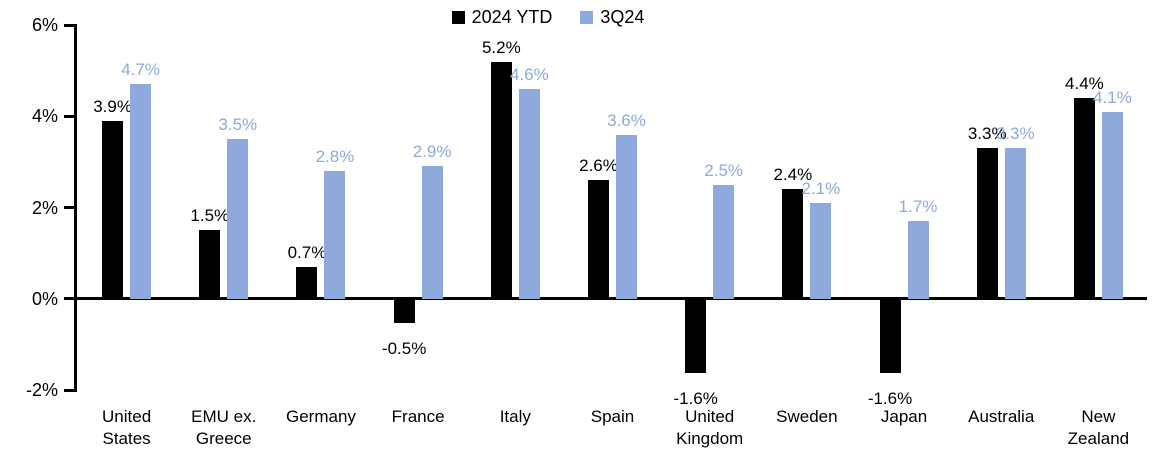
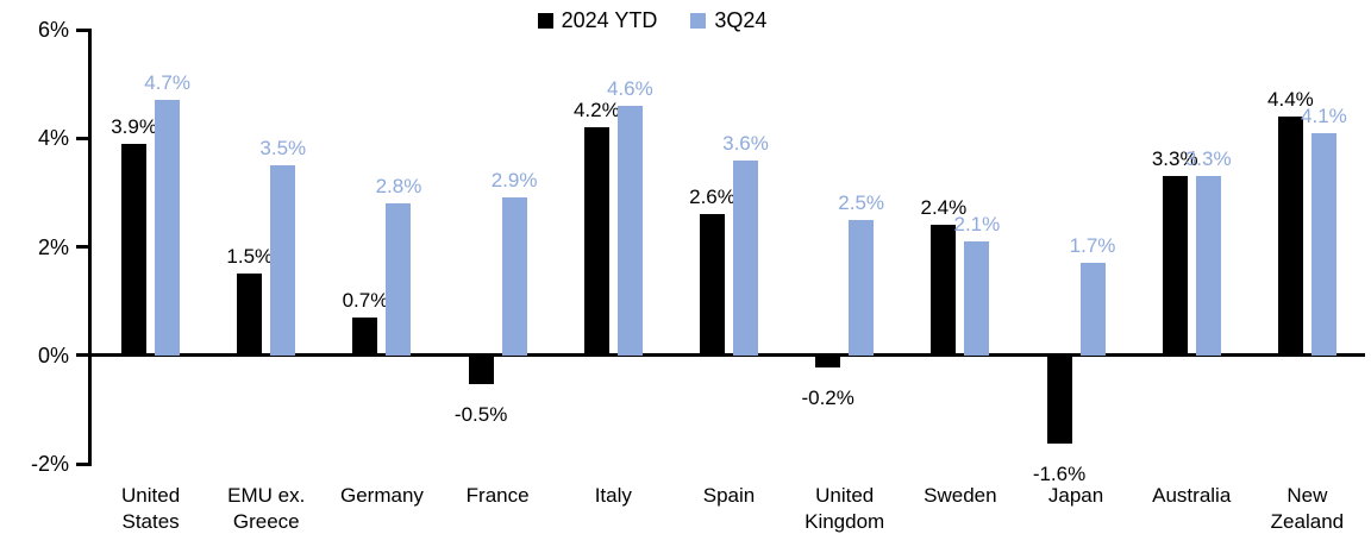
2024 YTD/Italy: 5.2% -> 4.2%
2024 YTD/United Kingdom: -1.6% -> -0.2%
